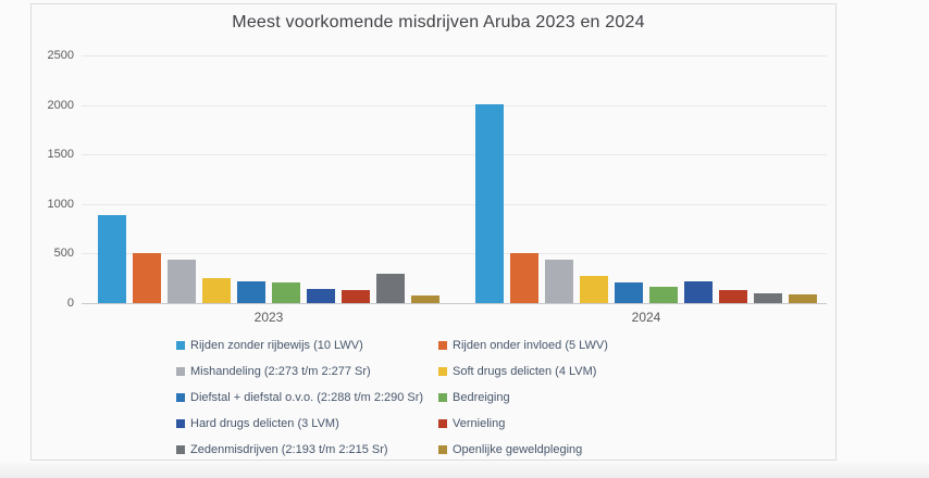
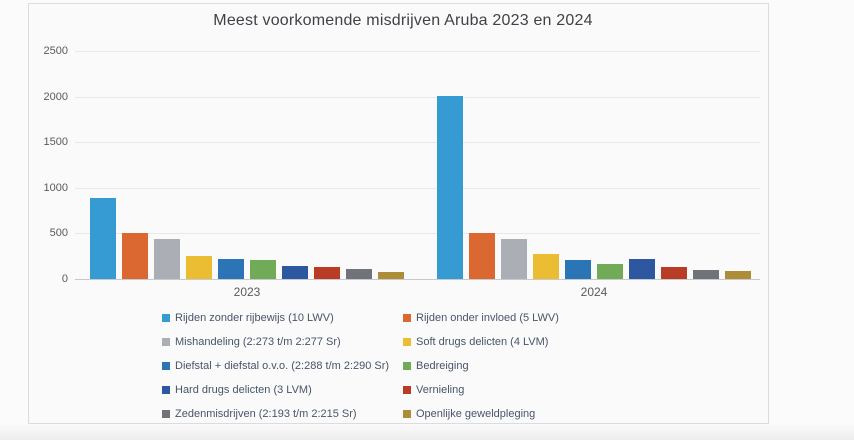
Zedenmisdrijven (2:193 t/m 2:215 Sr)/2023: 300 -> 100
